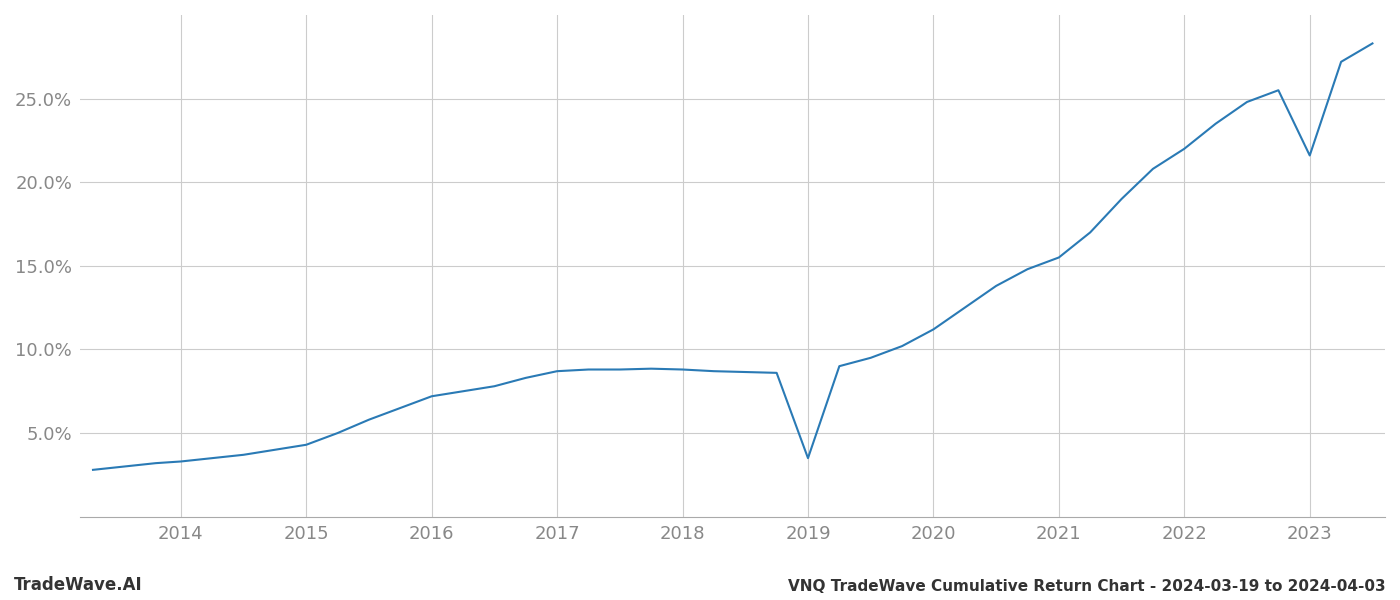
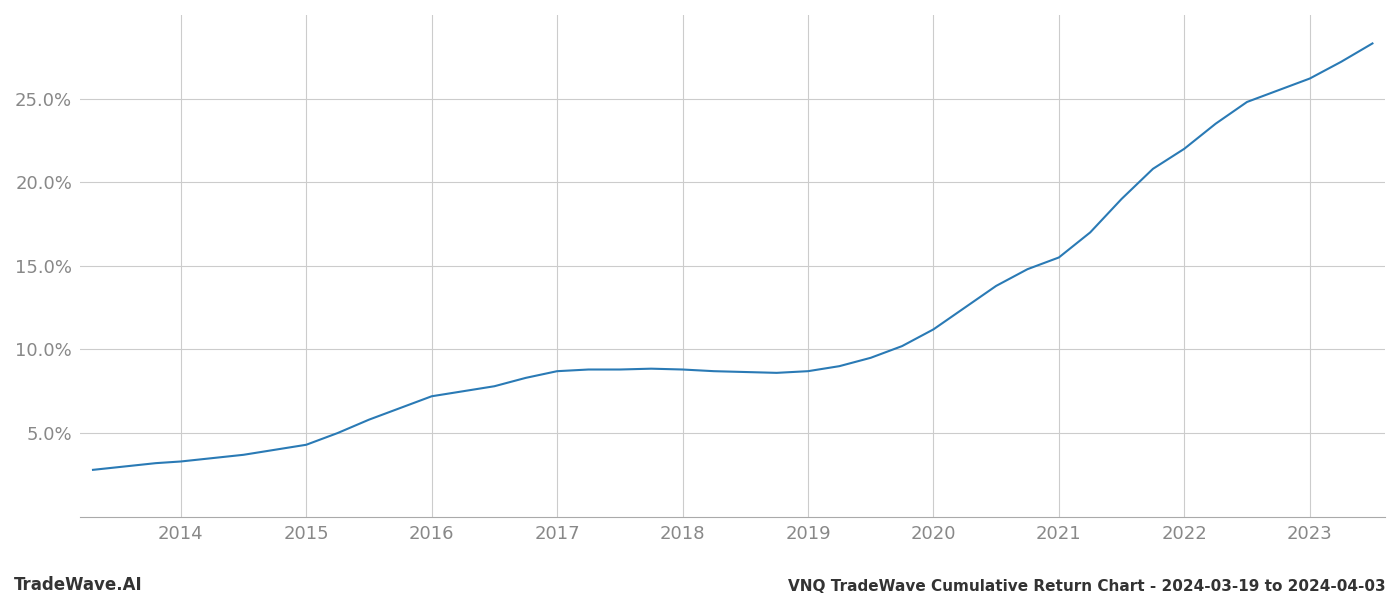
2019: 3.5% -> 8.7%
2023: 21.6% -> 26.2%
